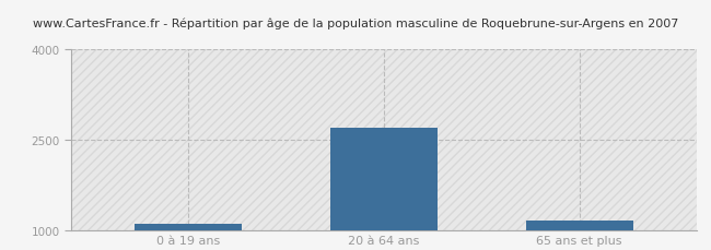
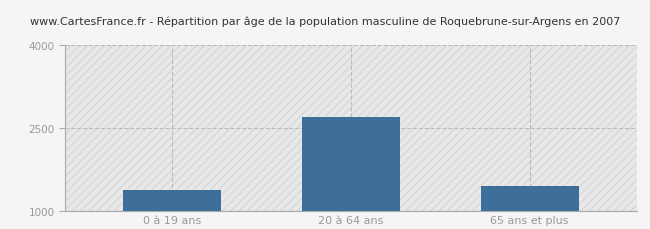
0 à 19 ans: 1100 -> 1380
65 ans et plus: 1150 -> 1440
